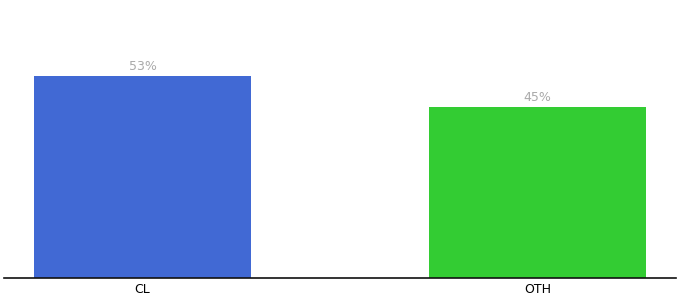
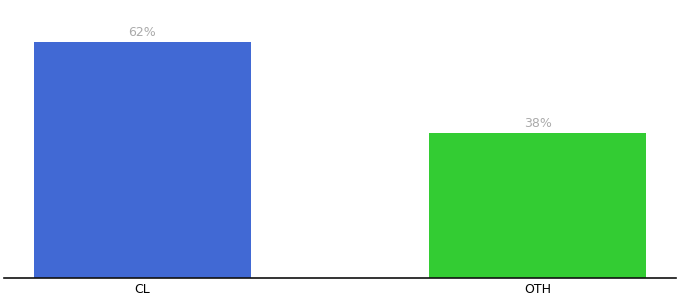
CL: 53% -> 62%
OTH: 45% -> 38%
